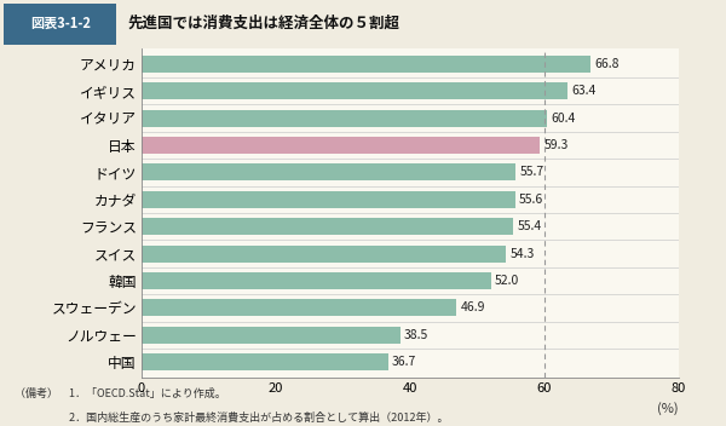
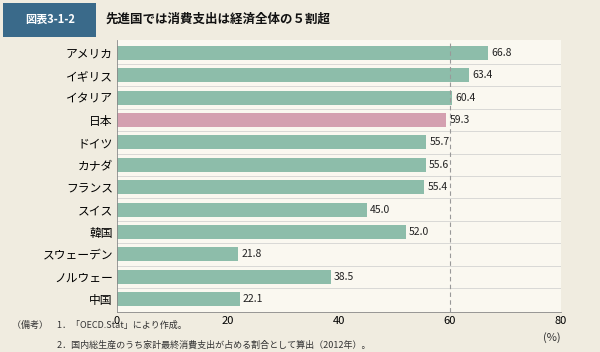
スイス: 54.3 -> 45.0
スウェーデン: 46.9 -> 21.8
中国: 36.7 -> 22.1
